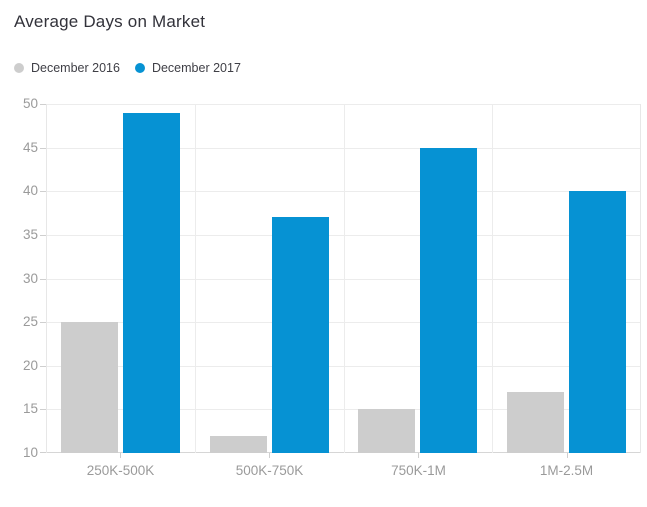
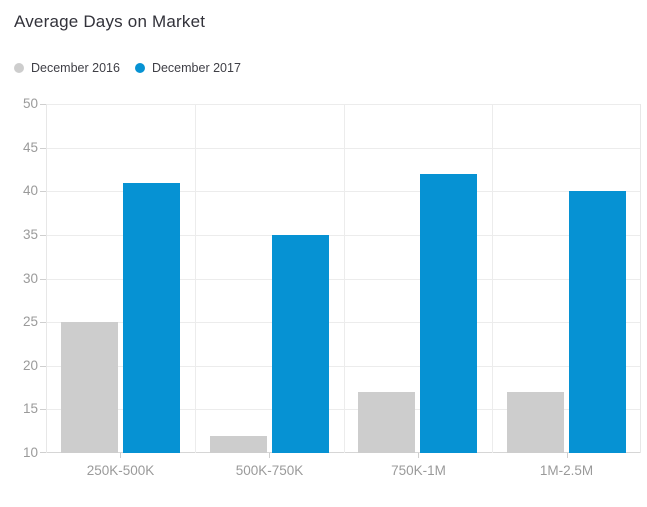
December 2017/250K-500K: 49 -> 41
December 2017/500K-750K: 37 -> 35
December 2016/750K-1M: 15 -> 17
December 2017/750K-1M: 45 -> 42
